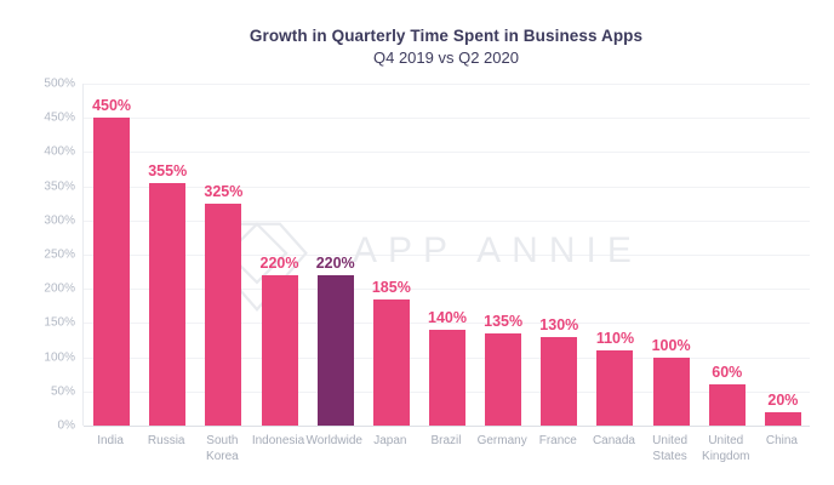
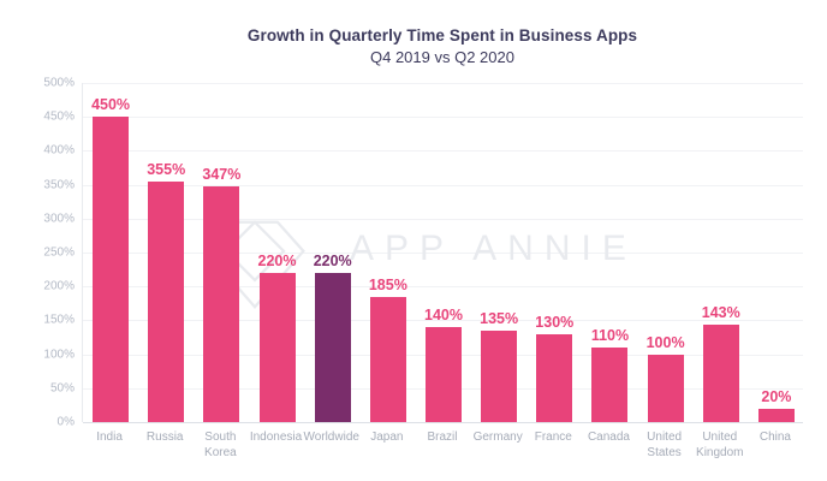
South Korea: 325% -> 347%
United Kingdom: 60% -> 143%
